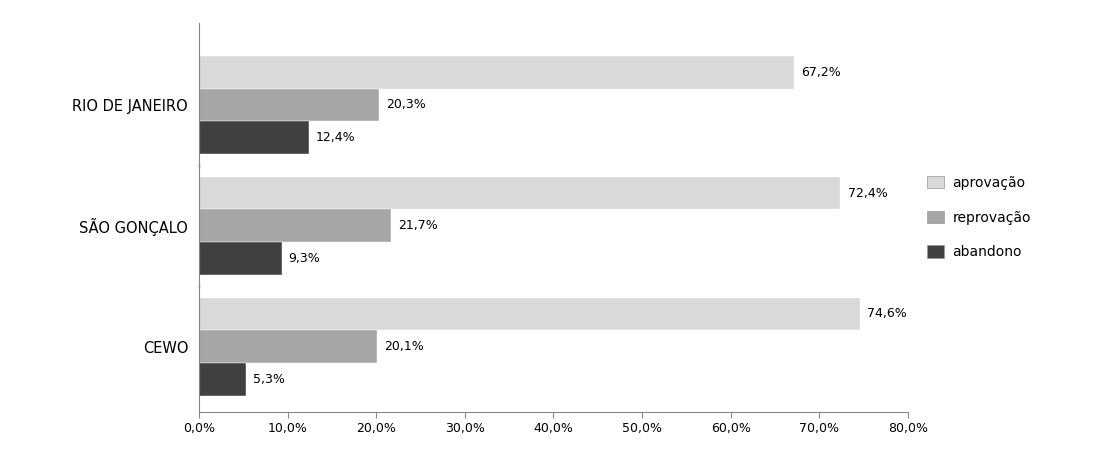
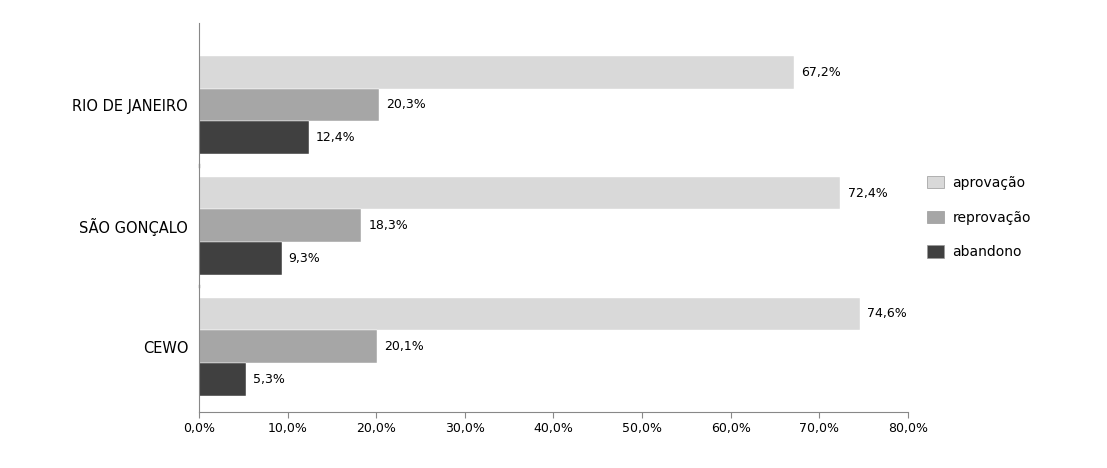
reprovação/SÃO GONÇALO: 21,7% -> 18,3%
